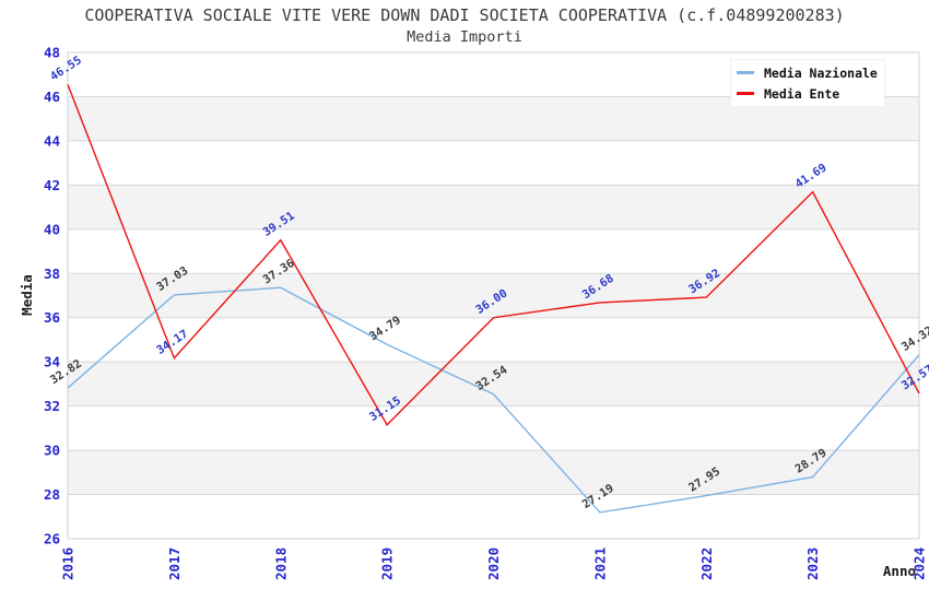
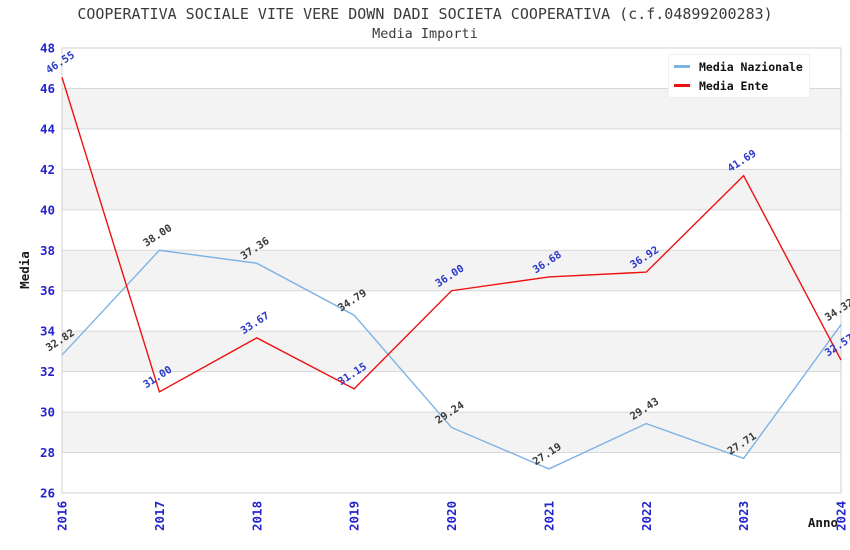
Media Nazionale/2017: 37.03 -> 38.00
Media Ente/2017: 34.17 -> 31.00
Media Ente/2018: 39.51 -> 33.67
Media Nazionale/2020: 32.54 -> 29.24
Media Nazionale/2022: 27.95 -> 29.43
Media Nazionale/2023: 28.79 -> 27.71
